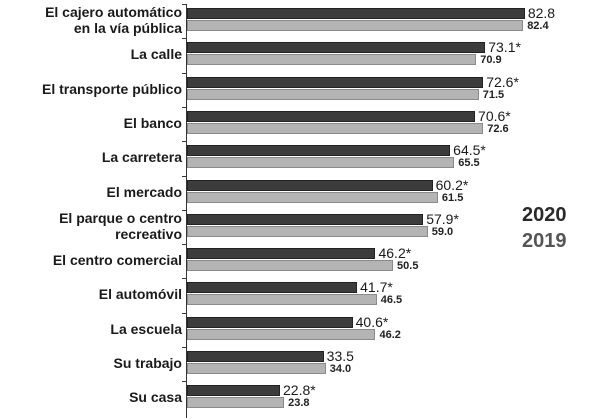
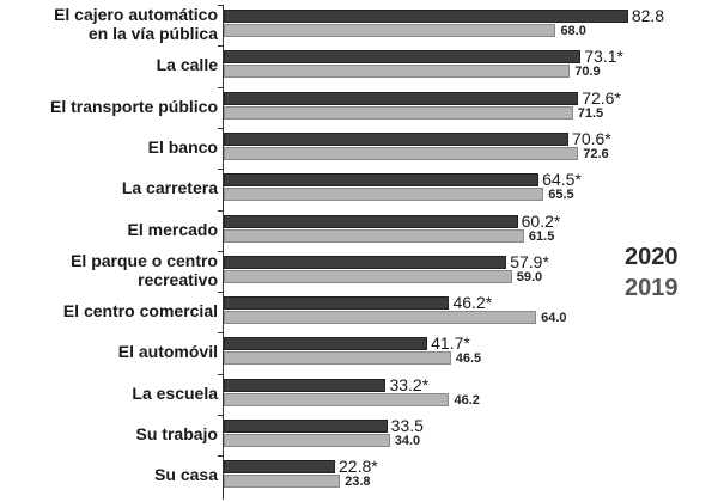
2019/El cajero automático en la vía pública: 82.4 -> 68.0
2019/El centro comercial: 50.5 -> 64.0
2020/La escuela: 40.6 -> 33.2
